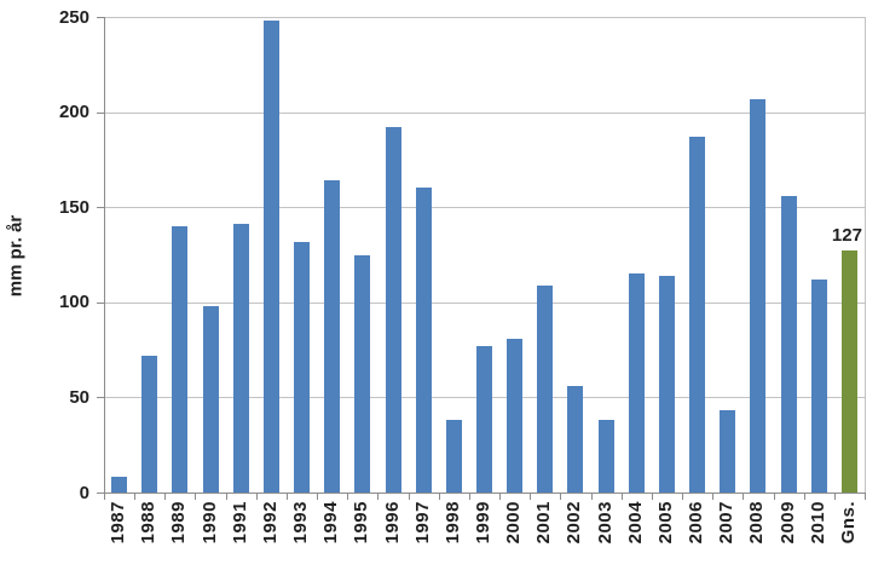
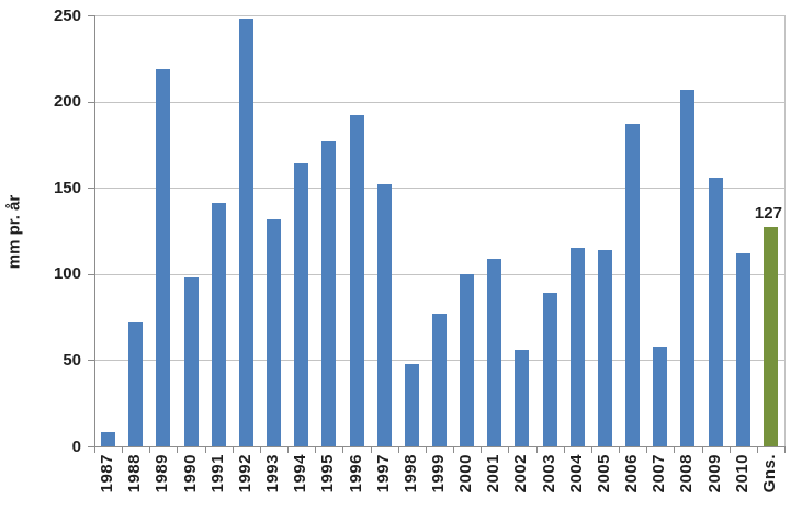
1989: 140 -> 219
1995: 125 -> 177
1997: 160 -> 152
1998: 38 -> 48
2000: 81 -> 100
2003: 38 -> 89
2007: 43 -> 58
